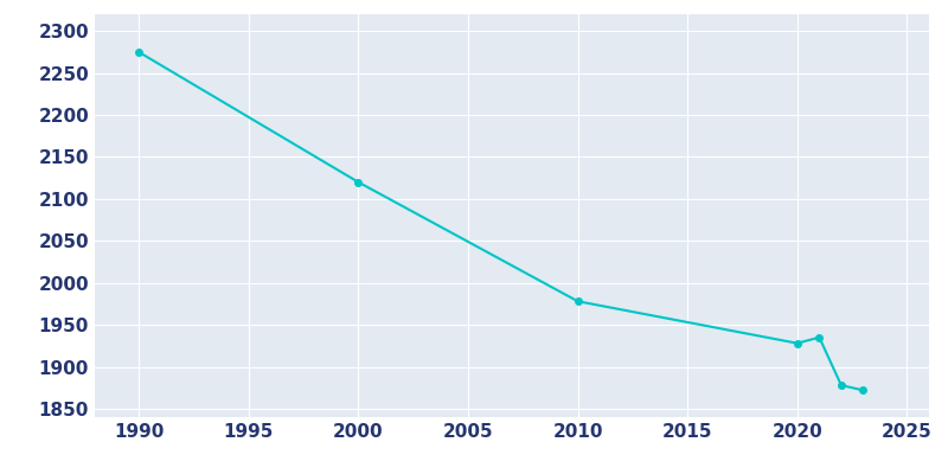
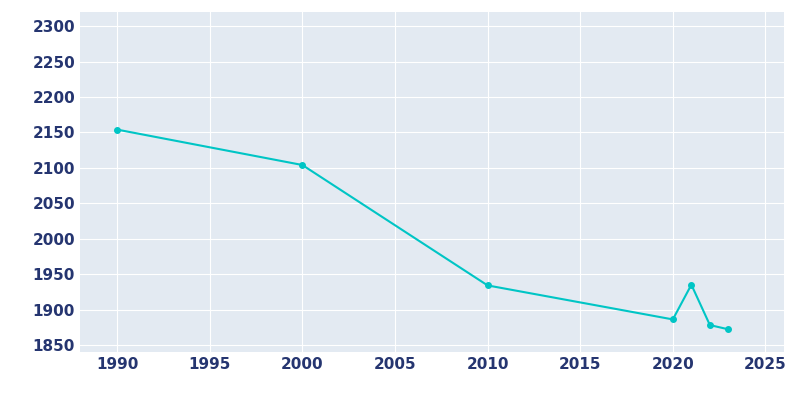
1990: 2275 -> 2154
2000: 2120 -> 2104
2010: 1978 -> 1934
2020: 1928 -> 1886
